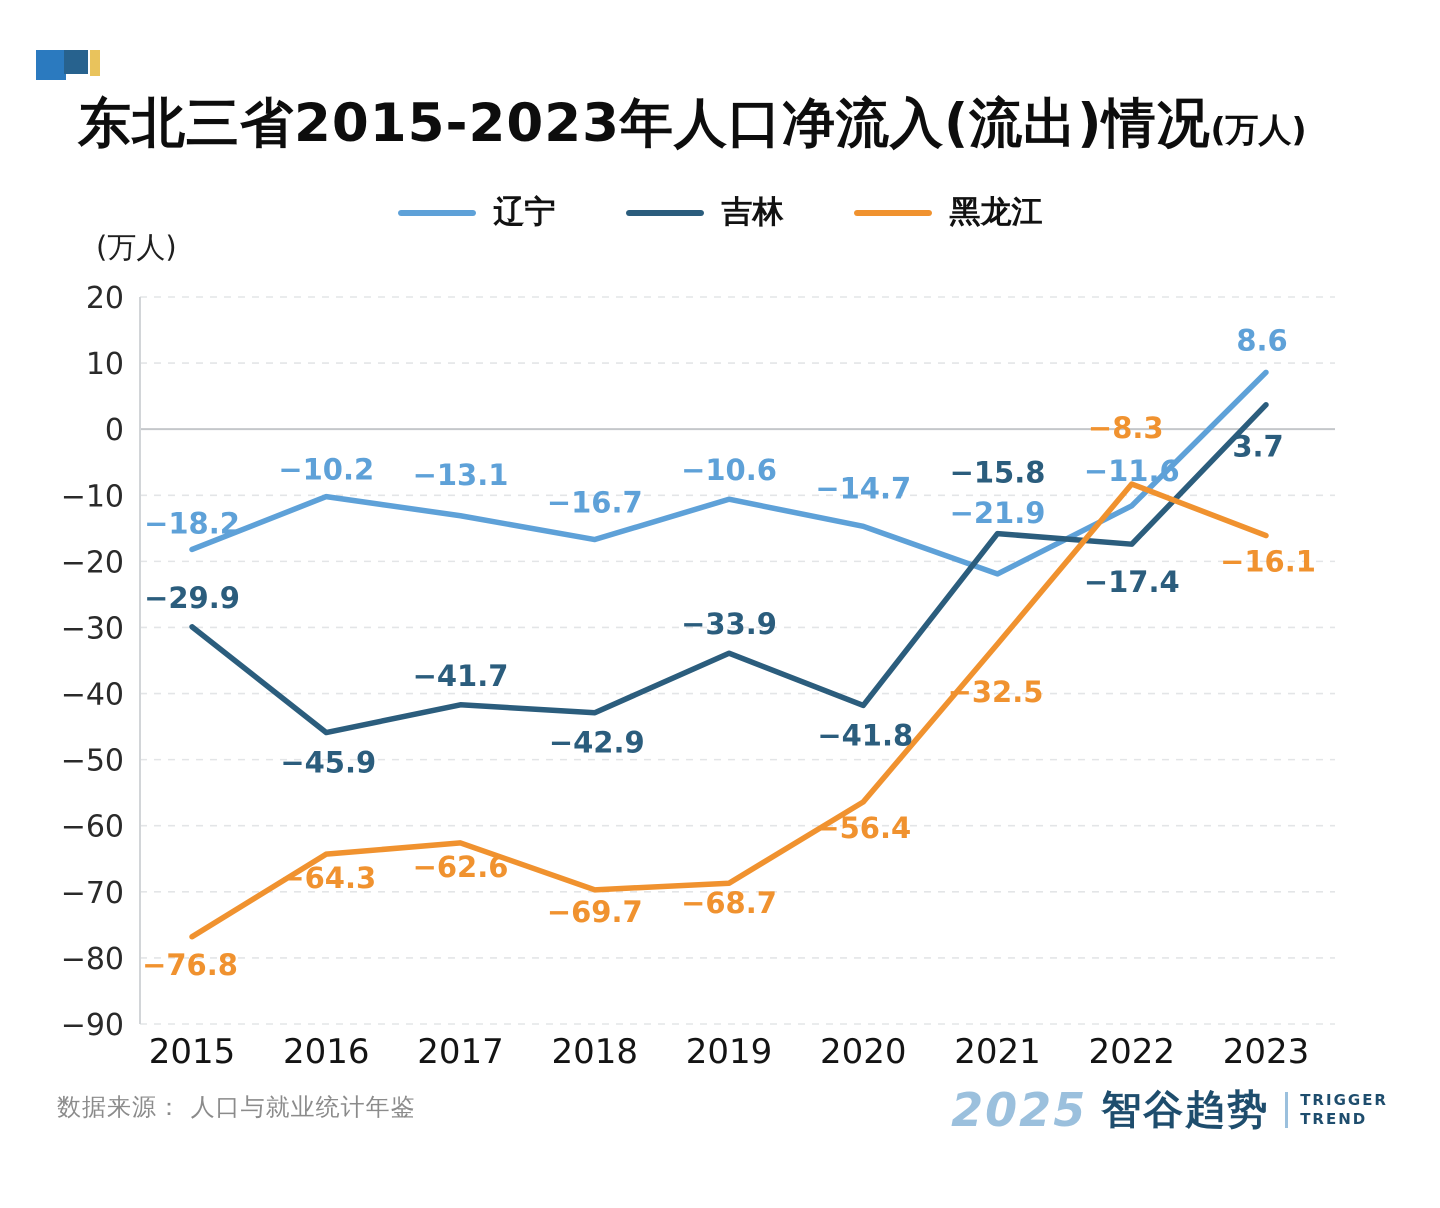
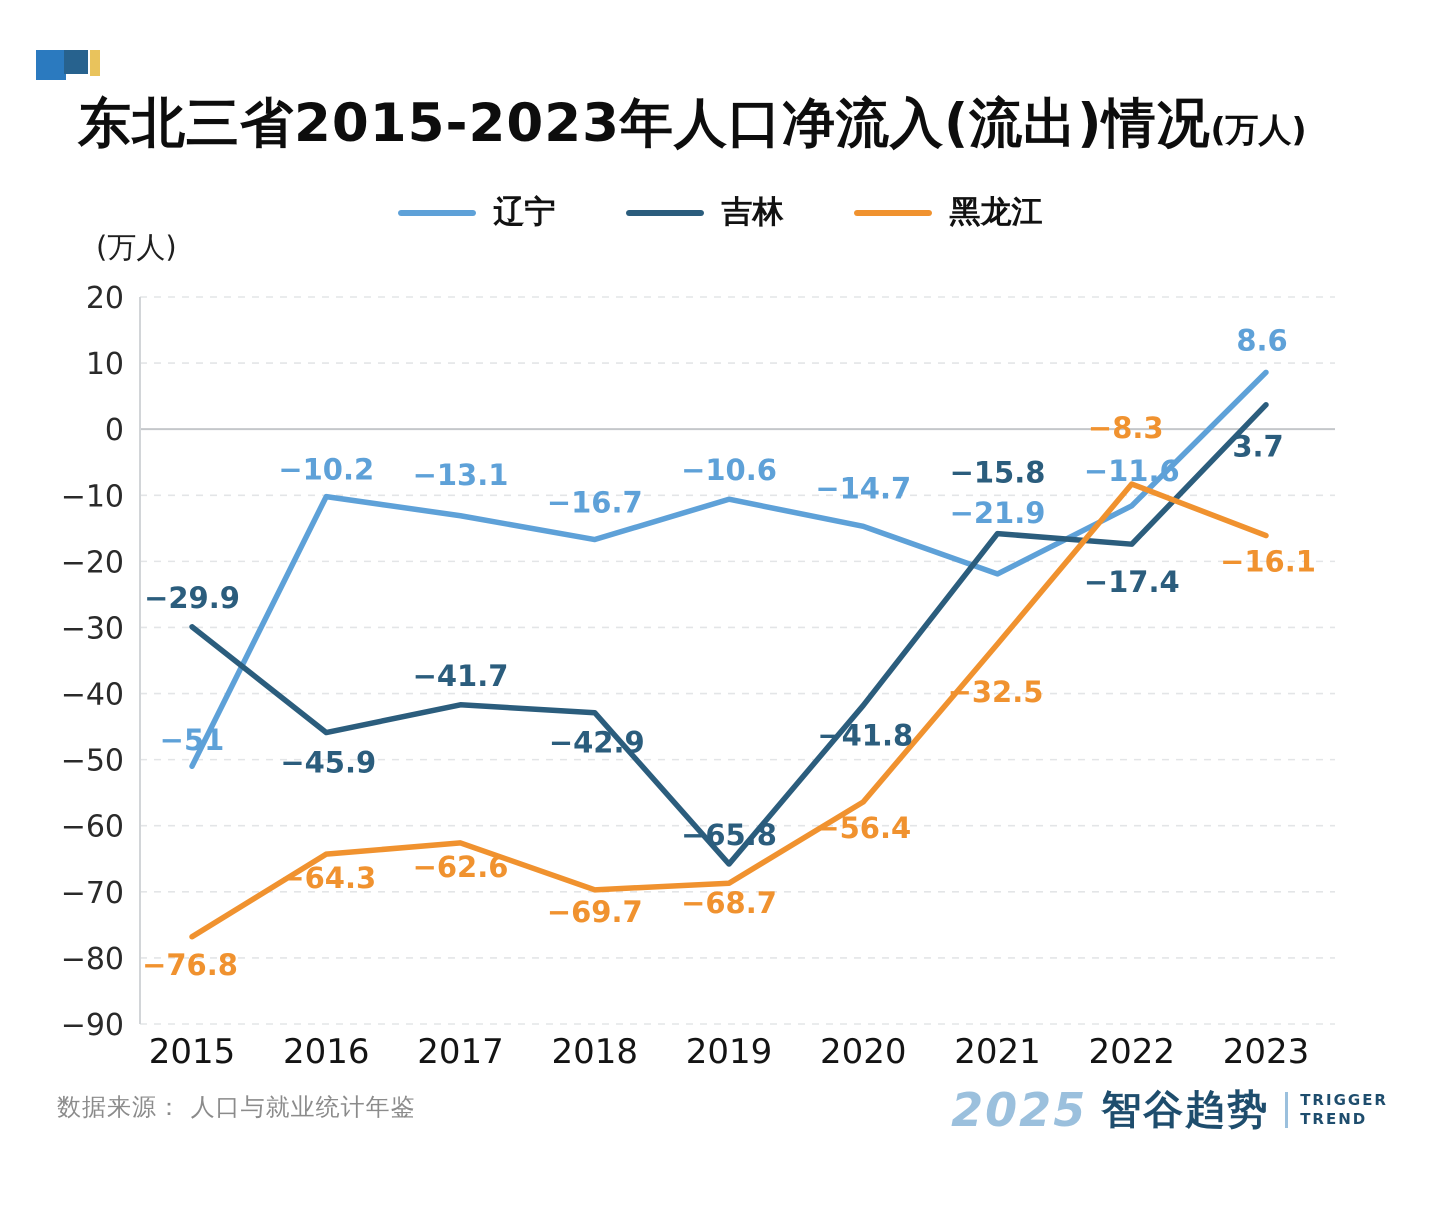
辽宁/2015: −18.2 -> −51
吉林/2019: −33.9 -> −65.8
